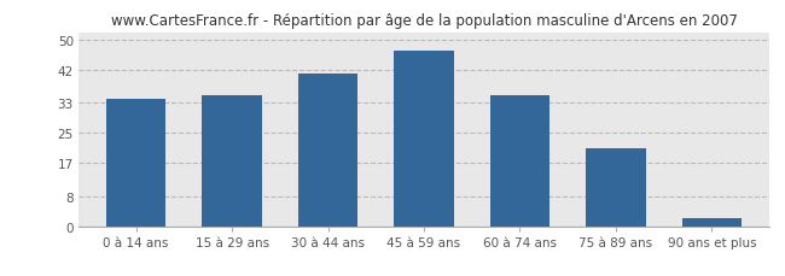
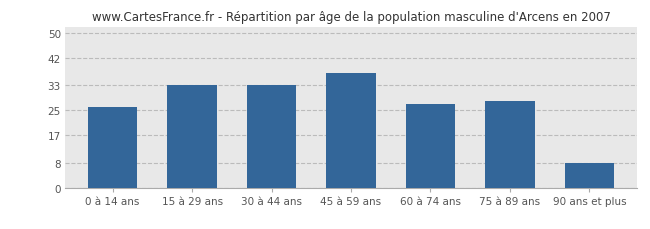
0 à 14 ans: 34 -> 26
15 à 29 ans: 35 -> 33
30 à 44 ans: 41 -> 33
45 à 59 ans: 47 -> 37
60 à 74 ans: 35 -> 27
75 à 89 ans: 21 -> 28
90 ans et plus: 2 -> 8
